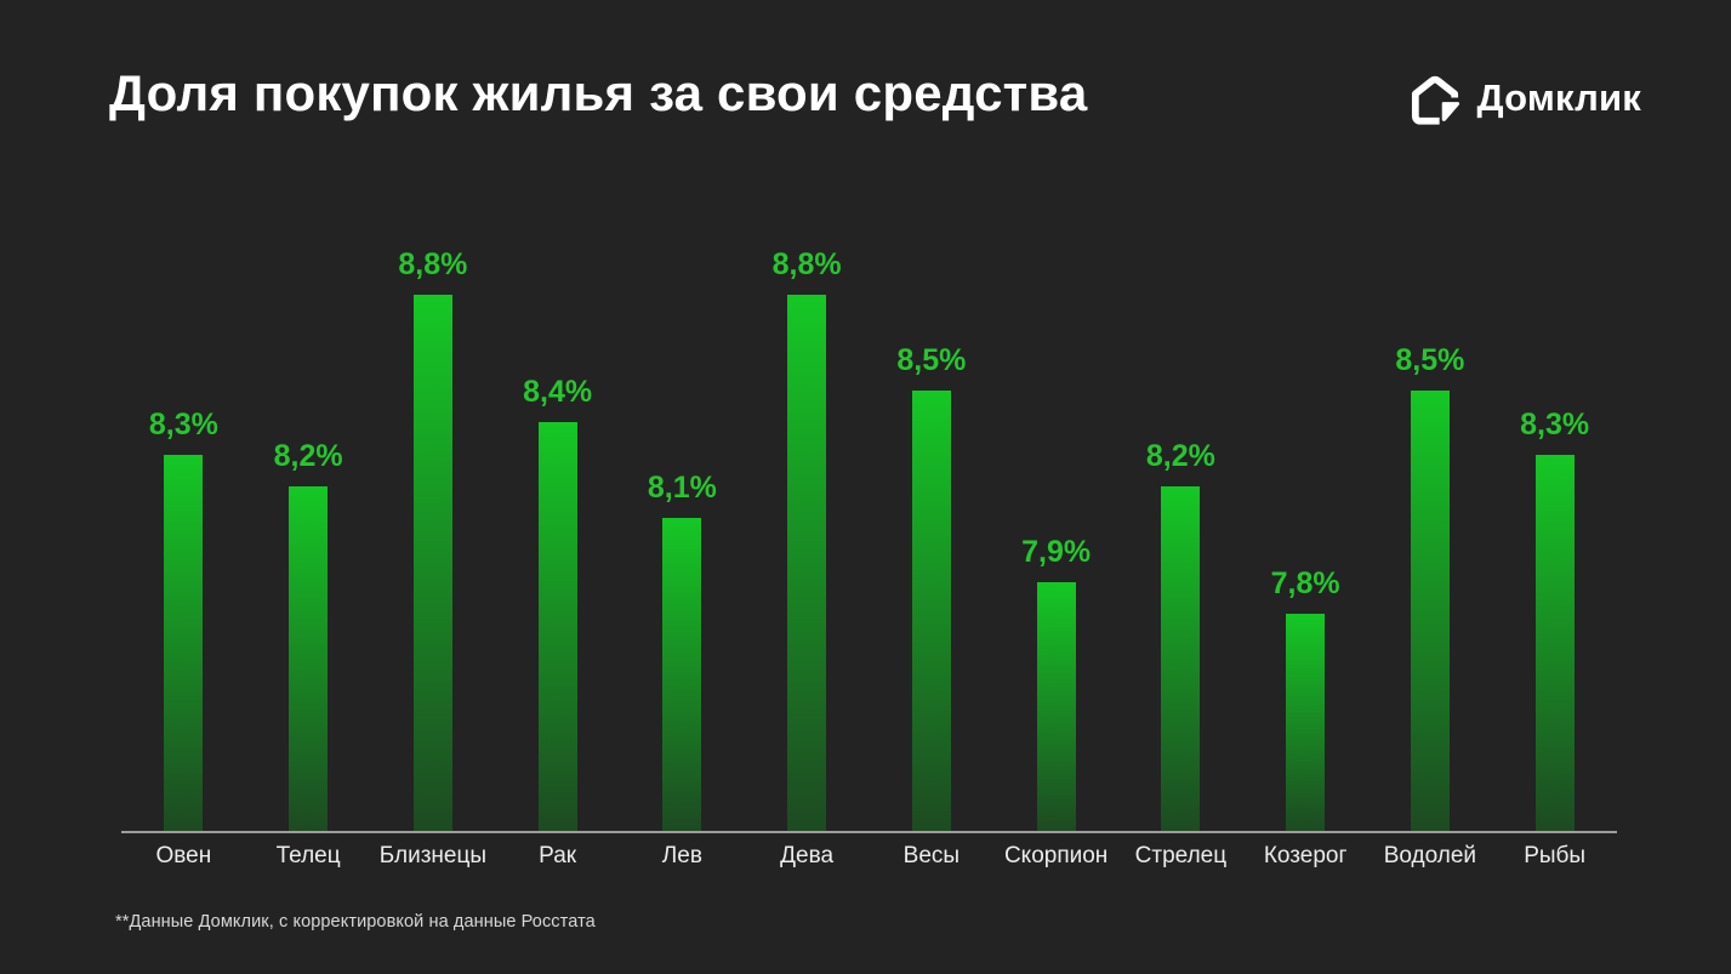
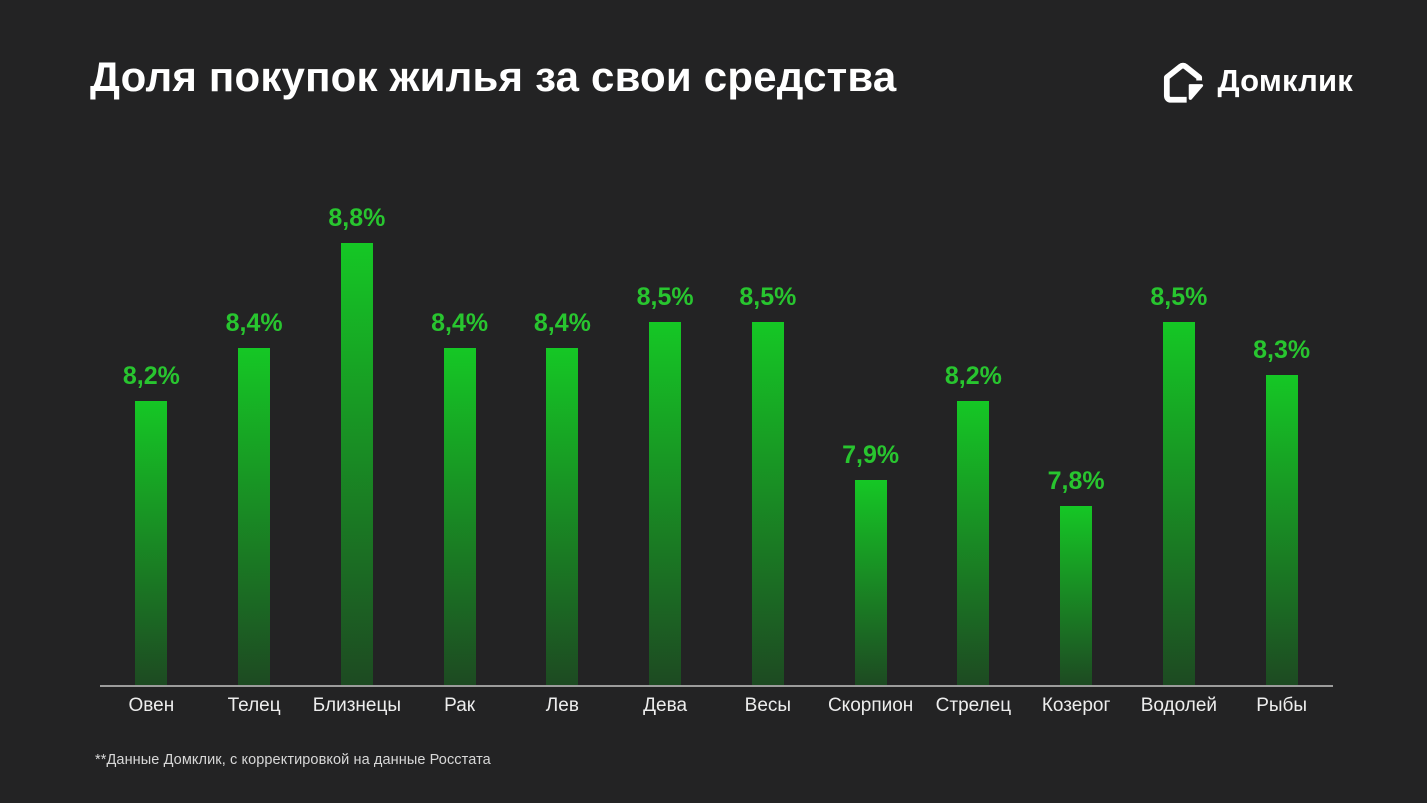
Овен: 8,3% -> 8,2%
Телец: 8,2% -> 8,4%
Лев: 8,1% -> 8,4%
Дева: 8,8% -> 8,5%
